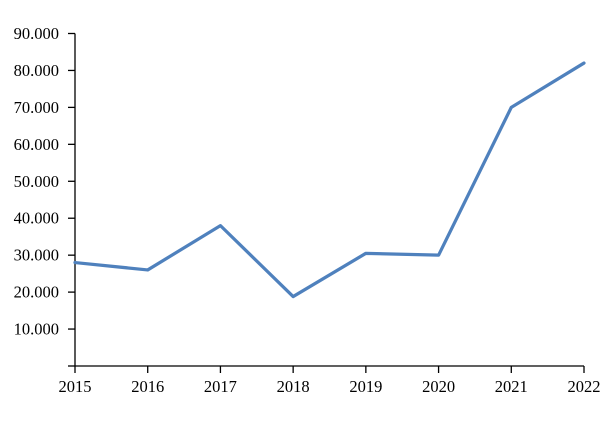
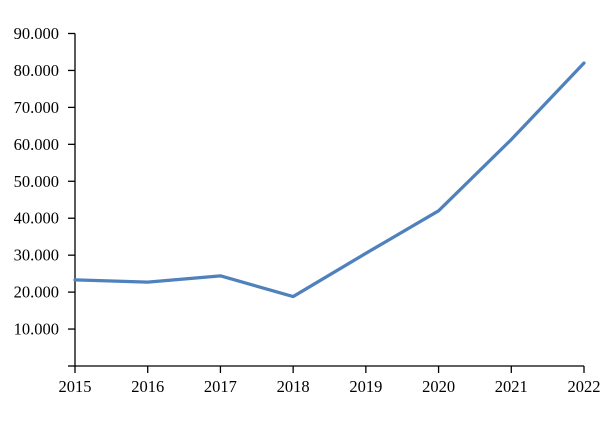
2015: 28000 -> 23000
2016: 26000 -> 23000
2017: 38000 -> 24000
2020: 30000 -> 42000
2021: 70000 -> 61000
